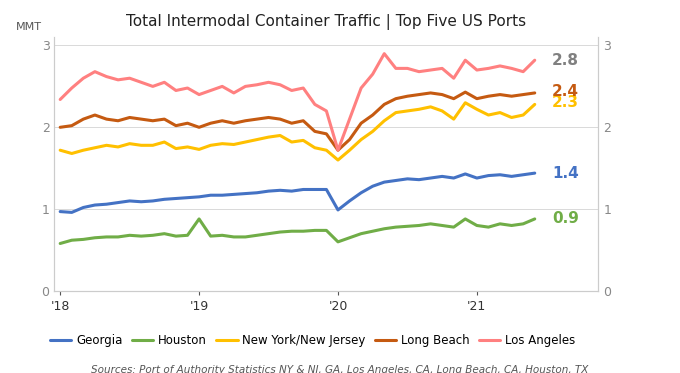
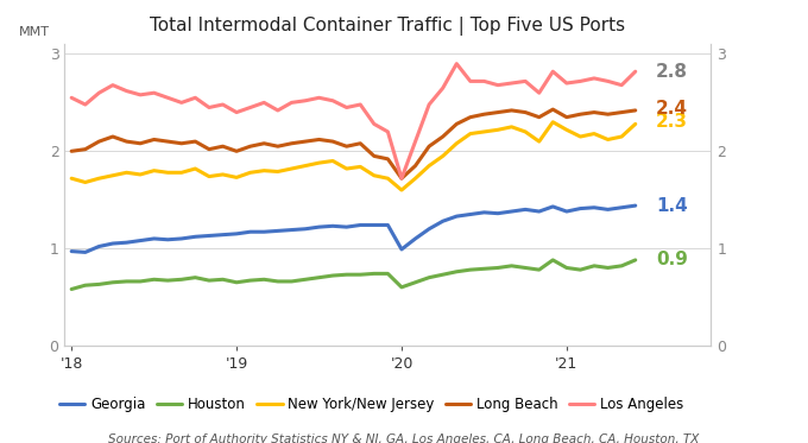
Los Angeles/'18: 2.34 -> 2.55
Houston/'19: 0.88 -> 0.65
